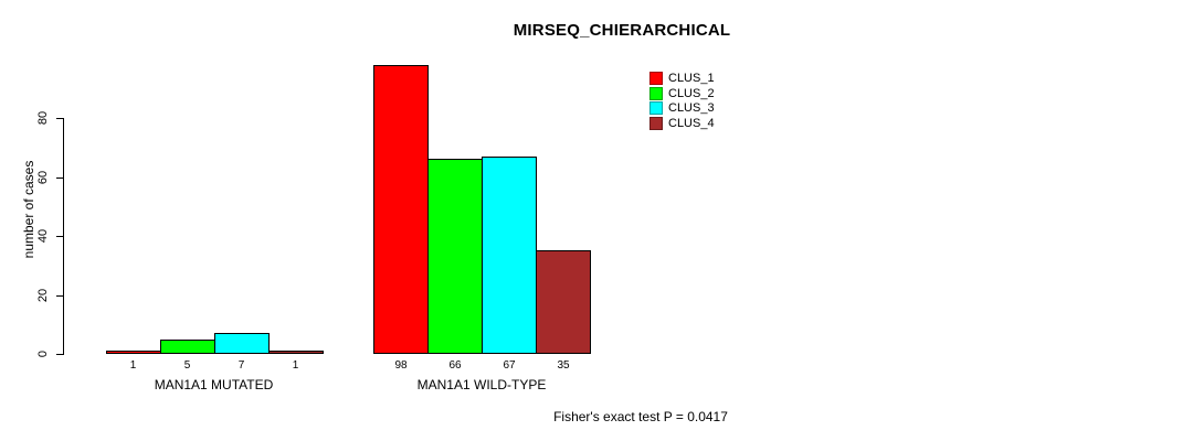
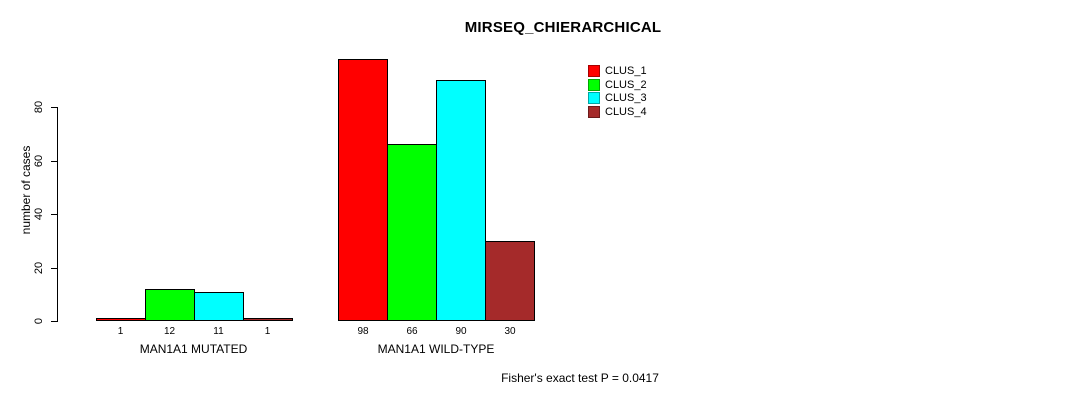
CLUS_2/MAN1A1 MUTATED: 5 -> 12
CLUS_3/MAN1A1 MUTATED: 7 -> 11
CLUS_3/MAN1A1 WILD-TYPE: 67 -> 90
CLUS_4/MAN1A1 WILD-TYPE: 35 -> 30
